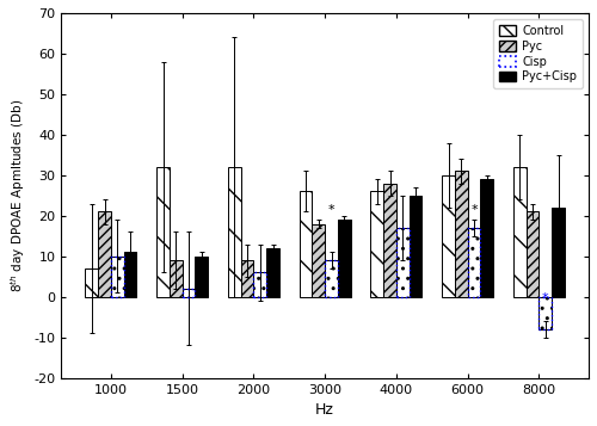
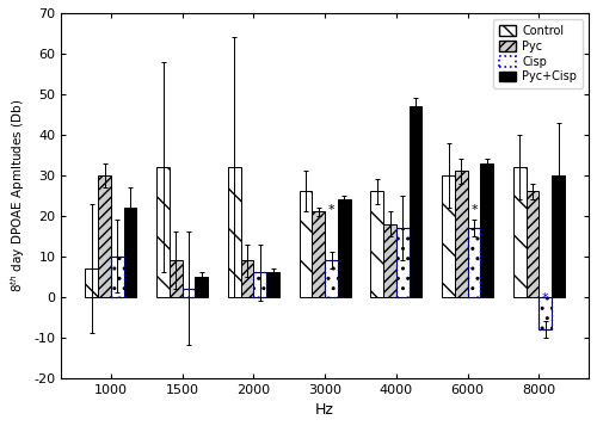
Pyc/1000: 21 -> 30
Pyc+Cisp/1000: 11 -> 22
Pyc+Cisp/1500: 10 -> 5
Pyc+Cisp/2000: 12 -> 6
Pyc/3000: 18 -> 21
Pyc+Cisp/3000: 19 -> 24
Pyc/4000: 28 -> 18
Pyc+Cisp/4000: 25 -> 47
Pyc+Cisp/6000: 29 -> 33
Pyc/8000: 21 -> 26
Pyc+Cisp/8000: 22 -> 30
